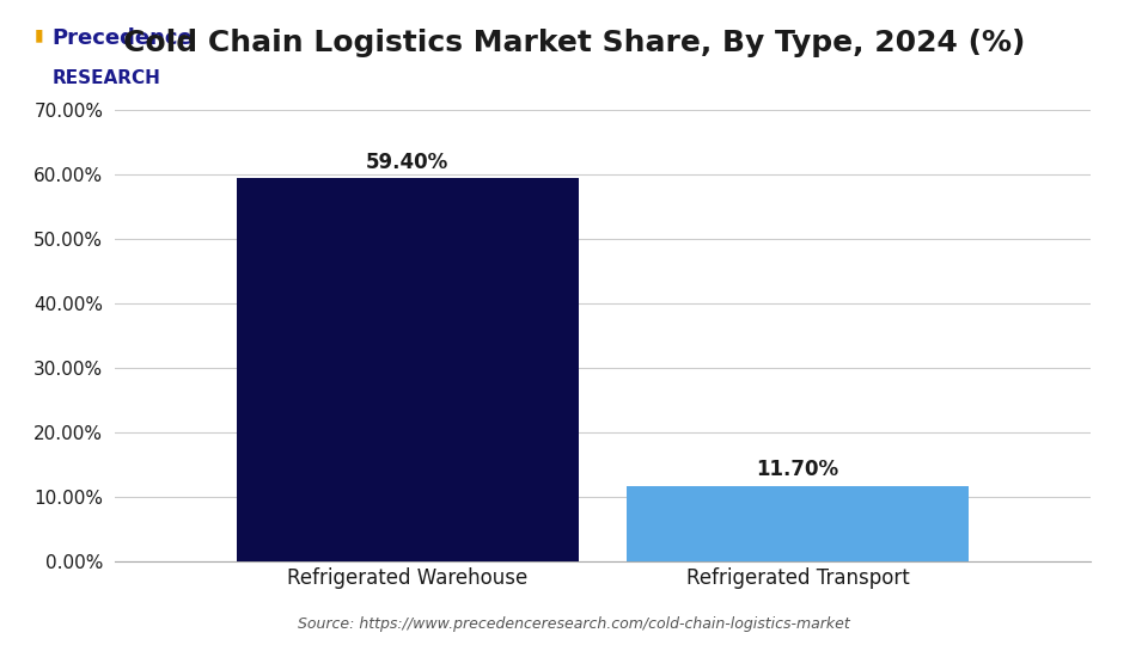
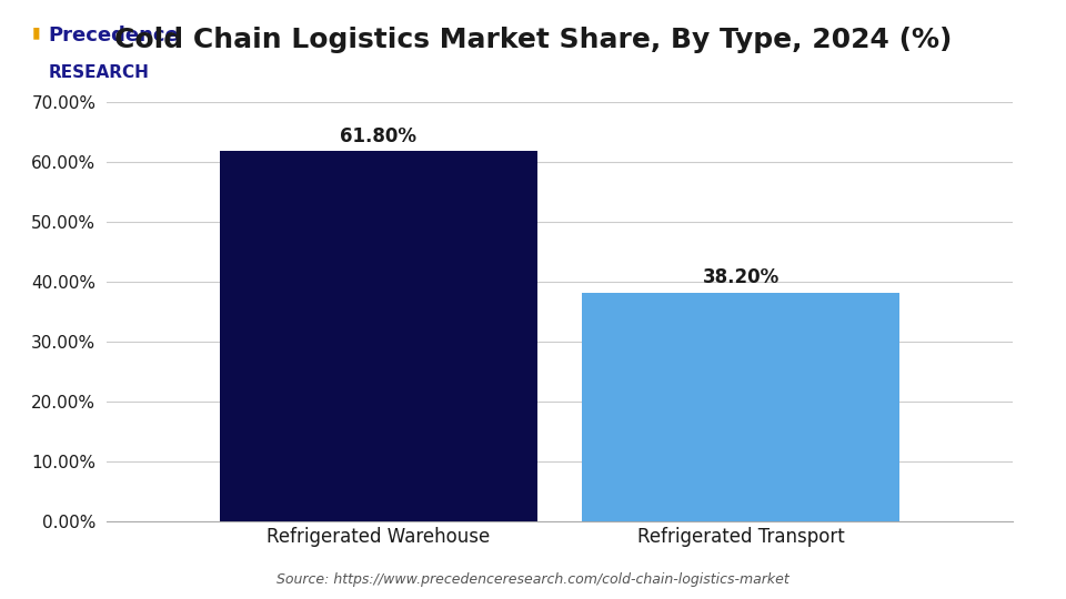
Refrigerated Warehouse: 59.40% -> 61.80%
Refrigerated Transport: 11.70% -> 38.20%
